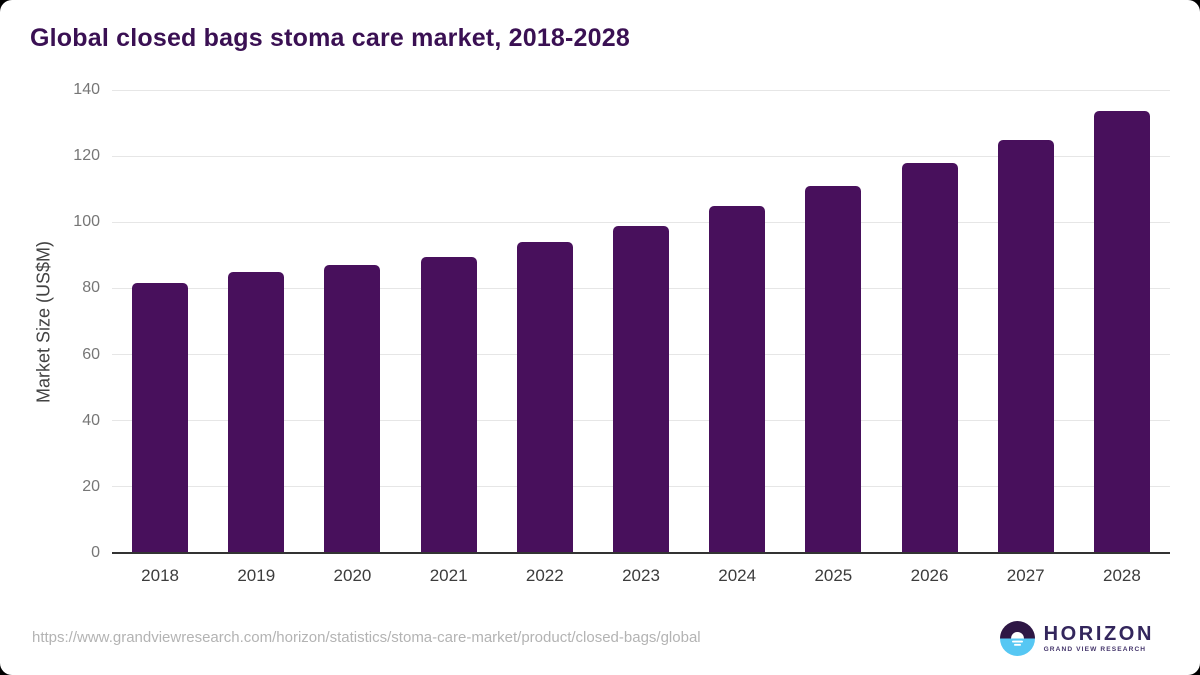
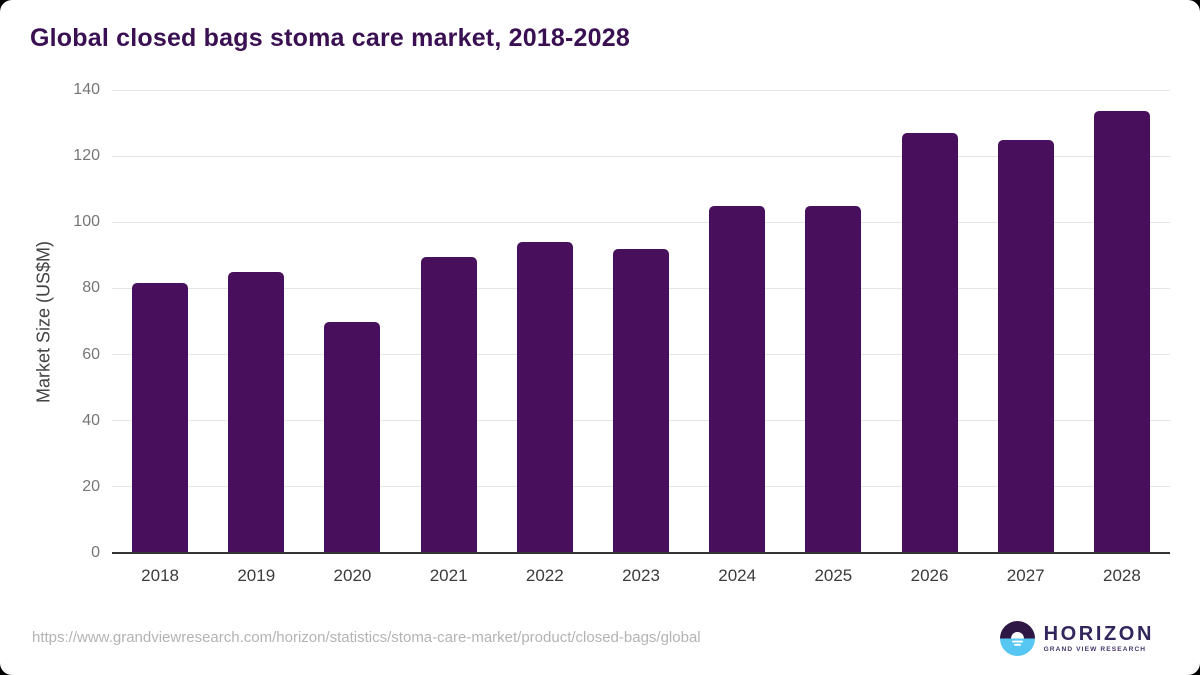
2020: 87 -> 70
2023: 99 -> 92
2025: 111 -> 105
2026: 118 -> 127
